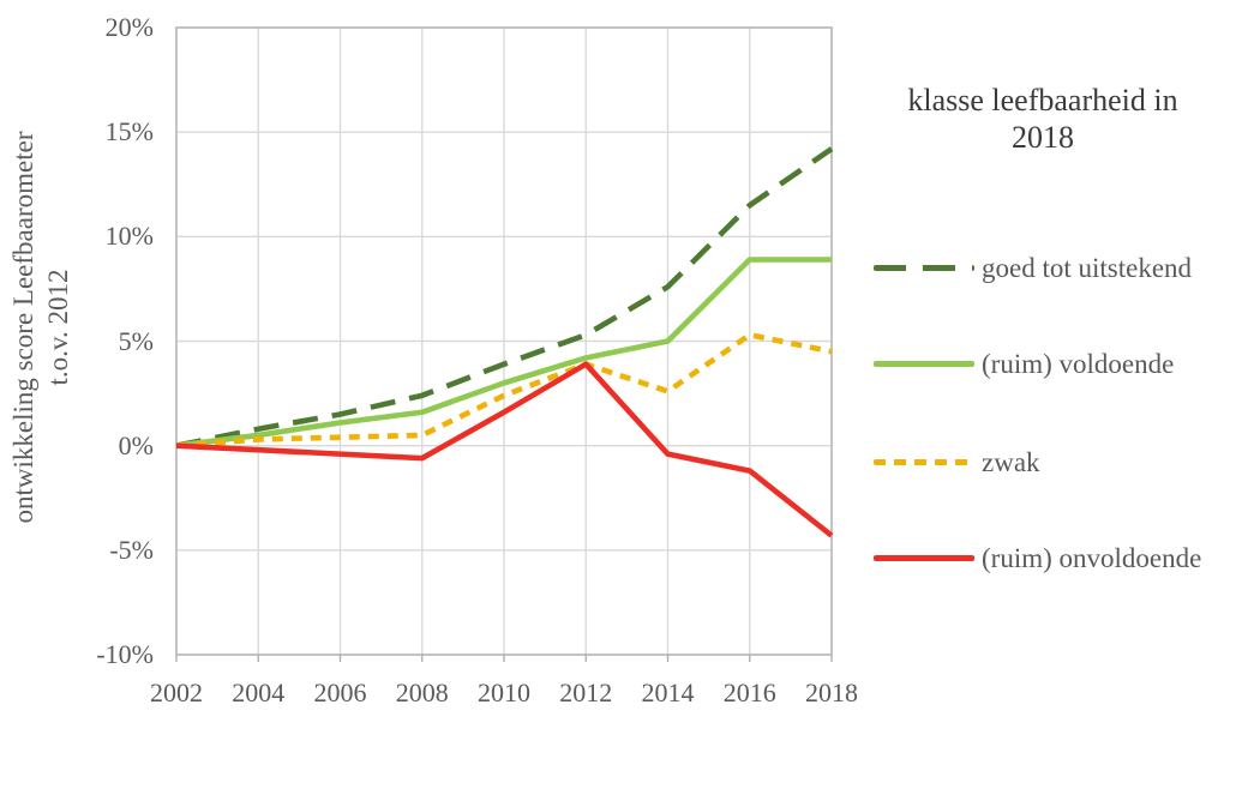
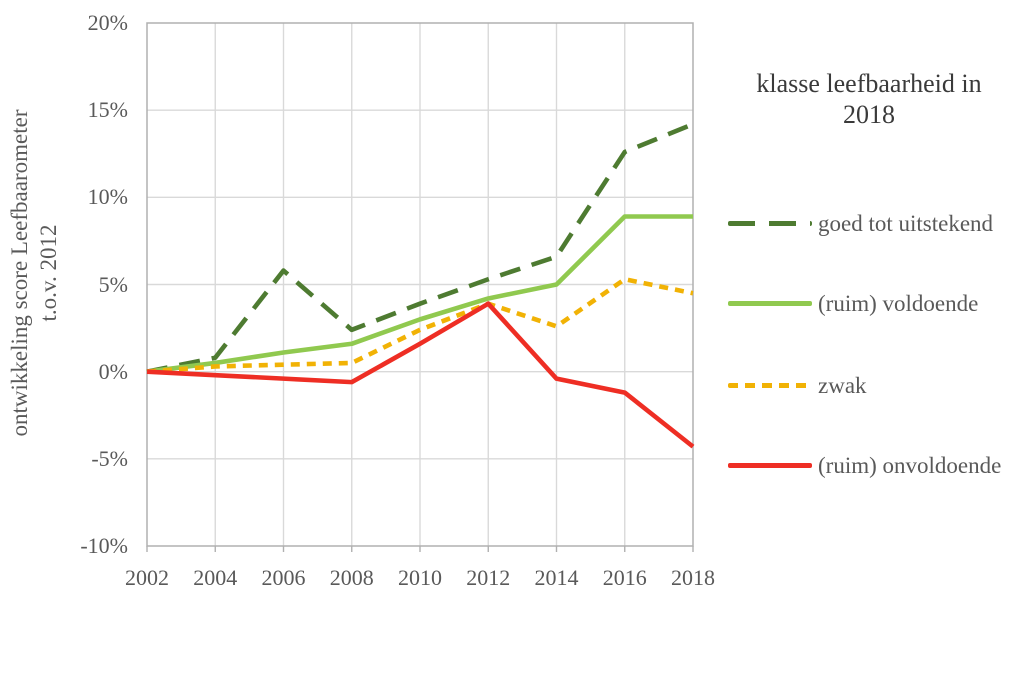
goed tot uitstekend/2006: 1.5% -> 5.8%
goed tot uitstekend/2014: 7.6% -> 6.6%
goed tot uitstekend/2016: 11.5% -> 12.6%
